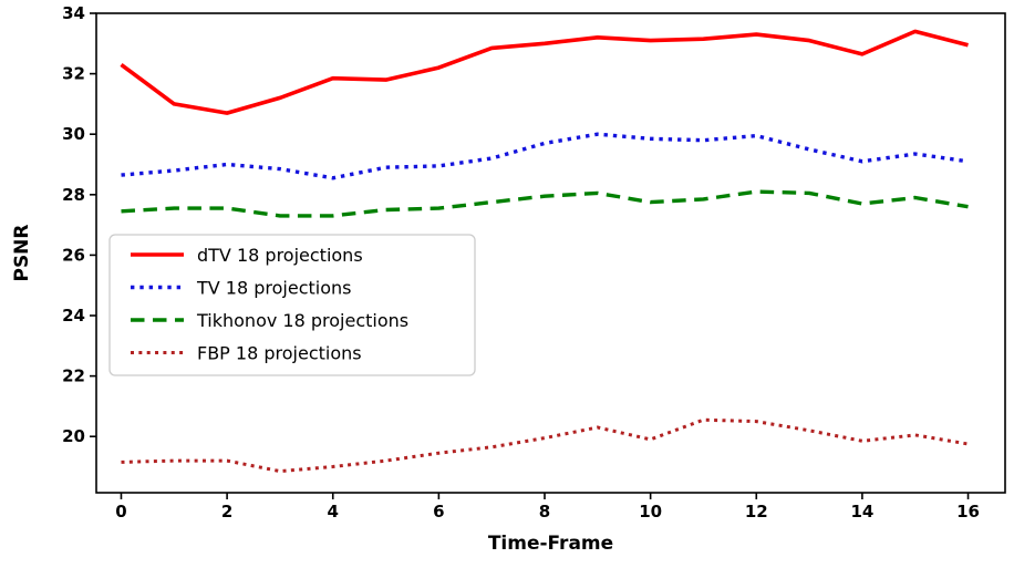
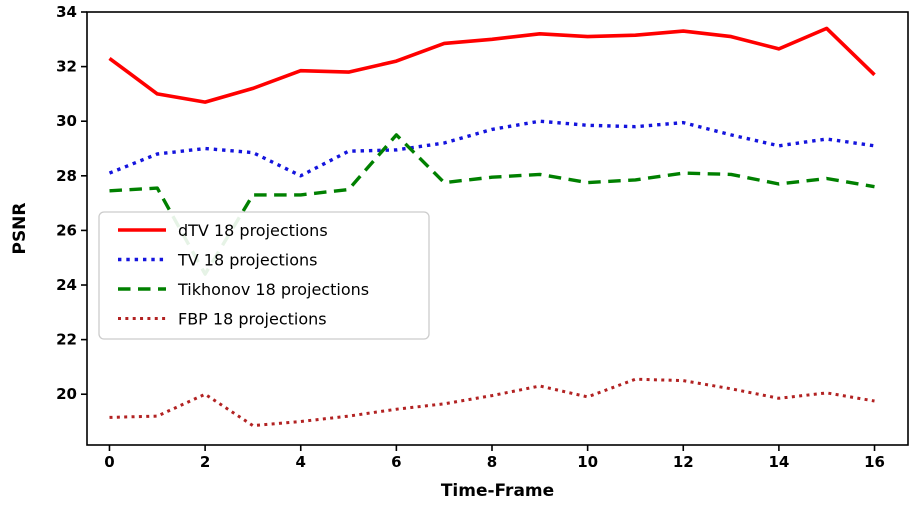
TV 18 projections/0: 28.6 -> 28.1
Tikhonov 18 projections/2: 27.6 -> 24.4
FBP 18 projections/2: 19.2 -> 20.0
TV 18 projections/4: 28.6 -> 28.0
Tikhonov 18 projections/6: 27.6 -> 29.5
dTV 18 projections/16: 33.0 -> 31.7
